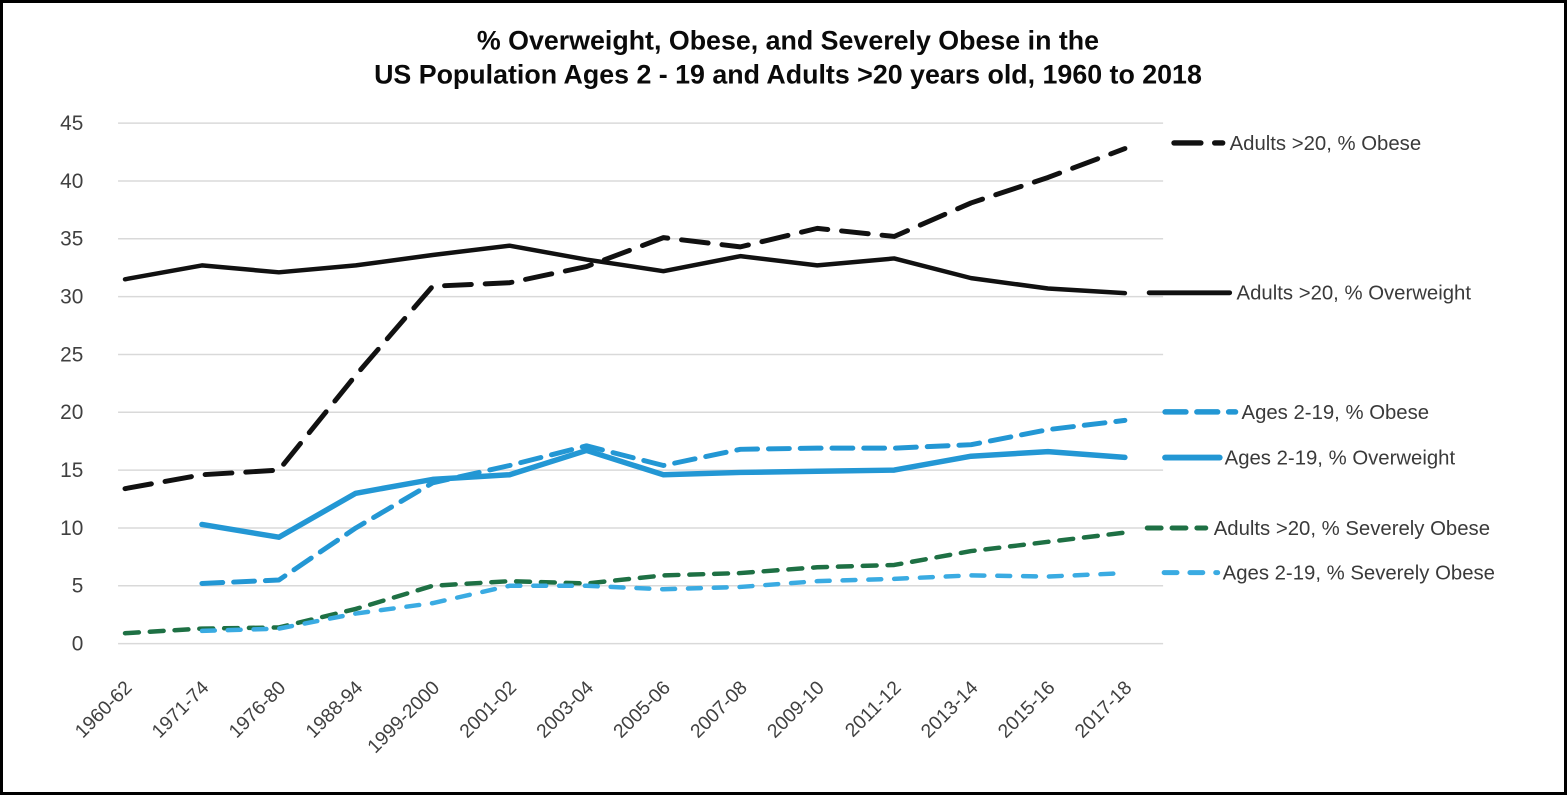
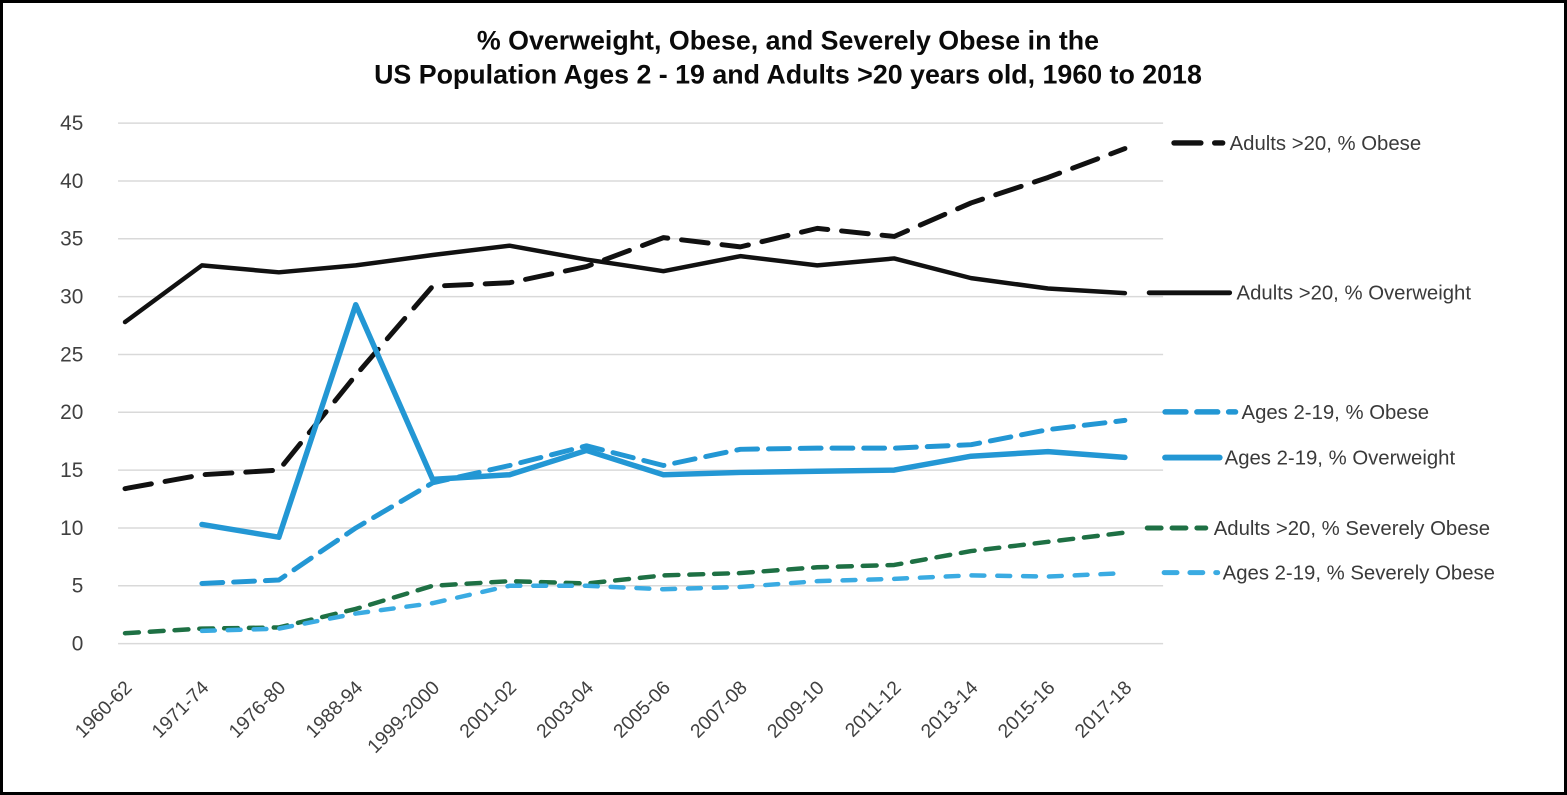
Adults >20, % Overweight/1960-62: 31.5 -> 27.8
Ages 2-19, % Overweight/1988-94: 13.0 -> 29.3
